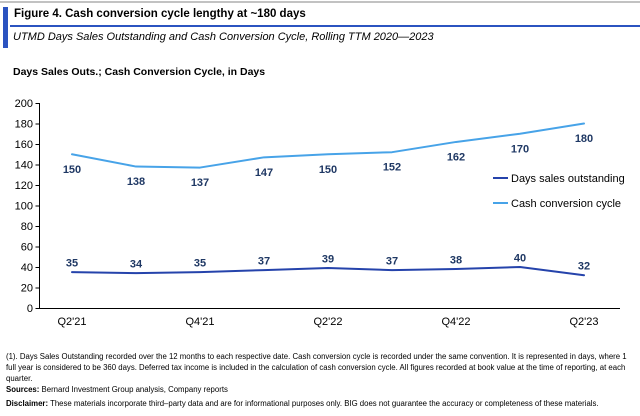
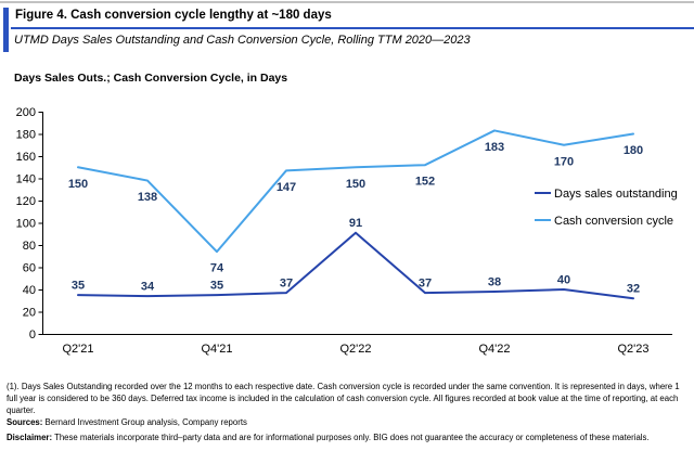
Cash conversion cycle/Q4'21: 137 -> 74
Days sales outstanding/Q2'22: 39 -> 91
Cash conversion cycle/Q4'22: 162 -> 183
